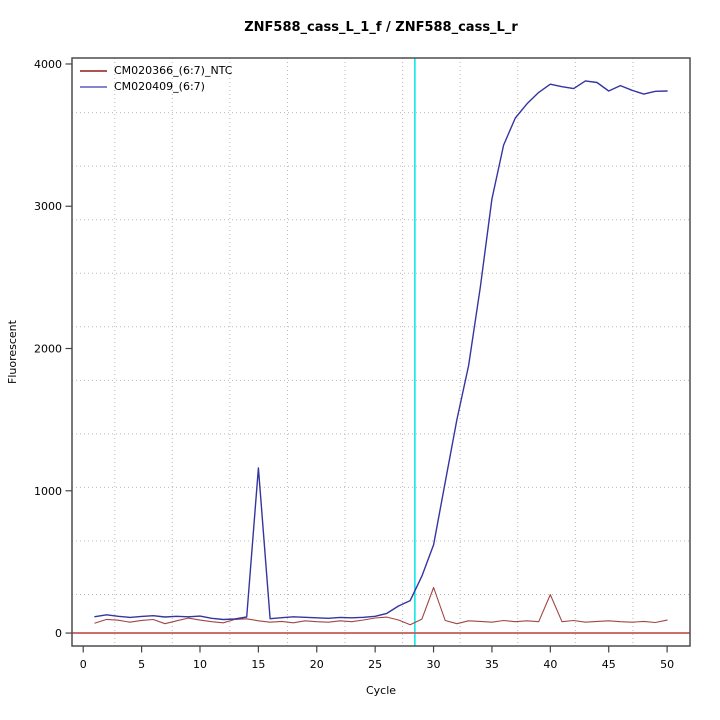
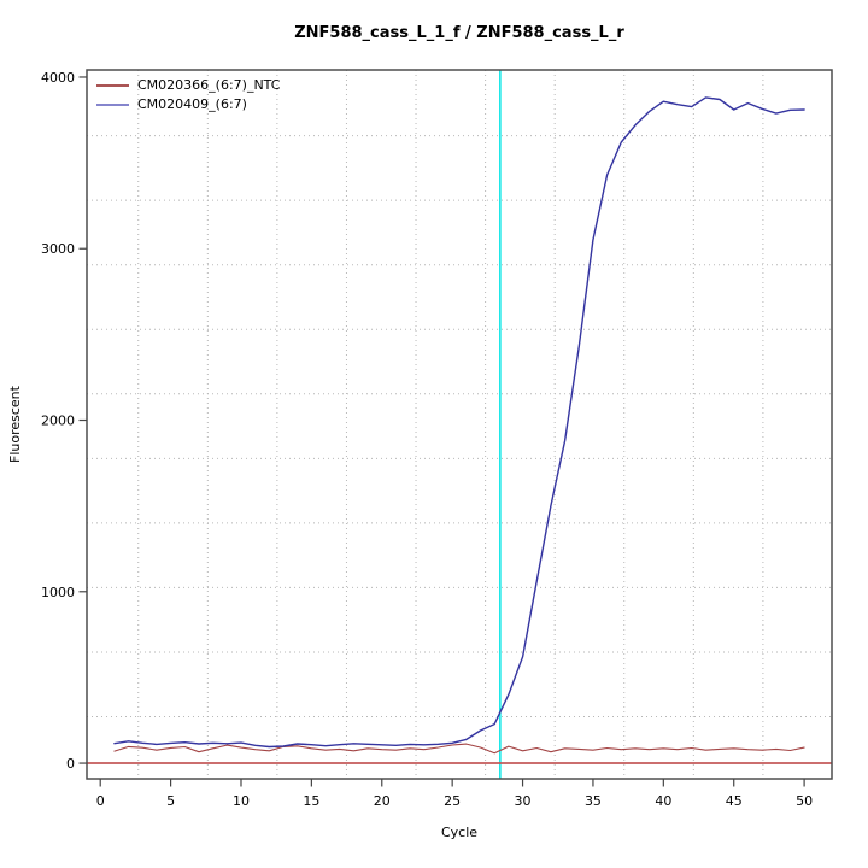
CM020409_(6:7)/15: 1160 -> 110
CM020366_(6:7)_NTC/30: 320 -> 70
CM020366_(6:7)_NTC/40: 270 -> 90
